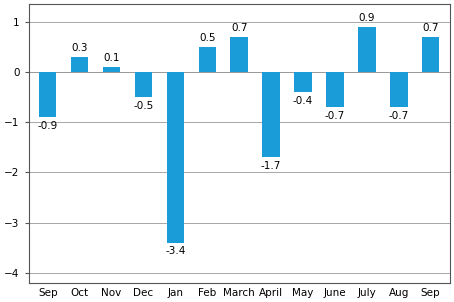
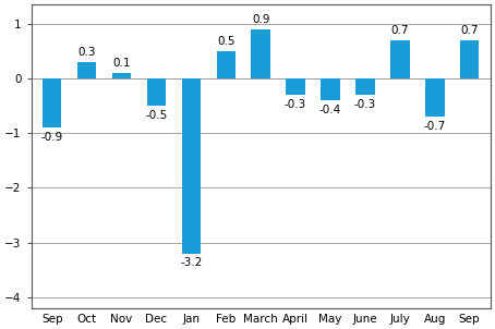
Jan: -3.4 -> -3.2
March: 0.7 -> 0.9
April: -1.7 -> -0.3
June: -0.7 -> -0.3
July: 0.9 -> 0.7
